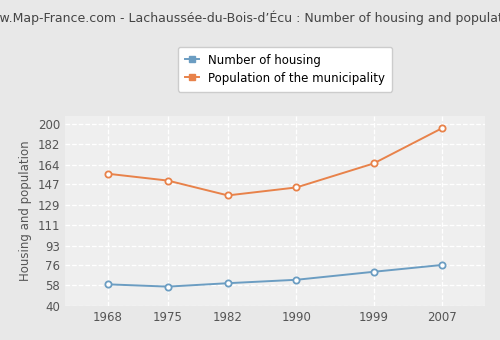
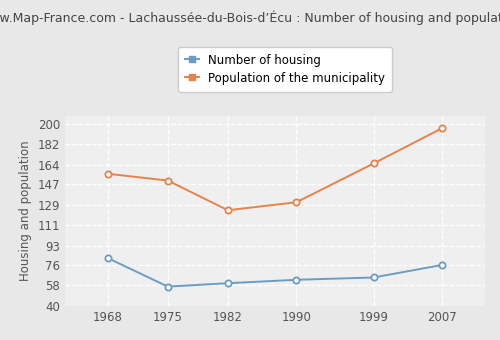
Number of housing/1968: 59 -> 82
Population of the municipality/1982: 137 -> 124
Population of the municipality/1990: 144 -> 131
Number of housing/1999: 70 -> 65
